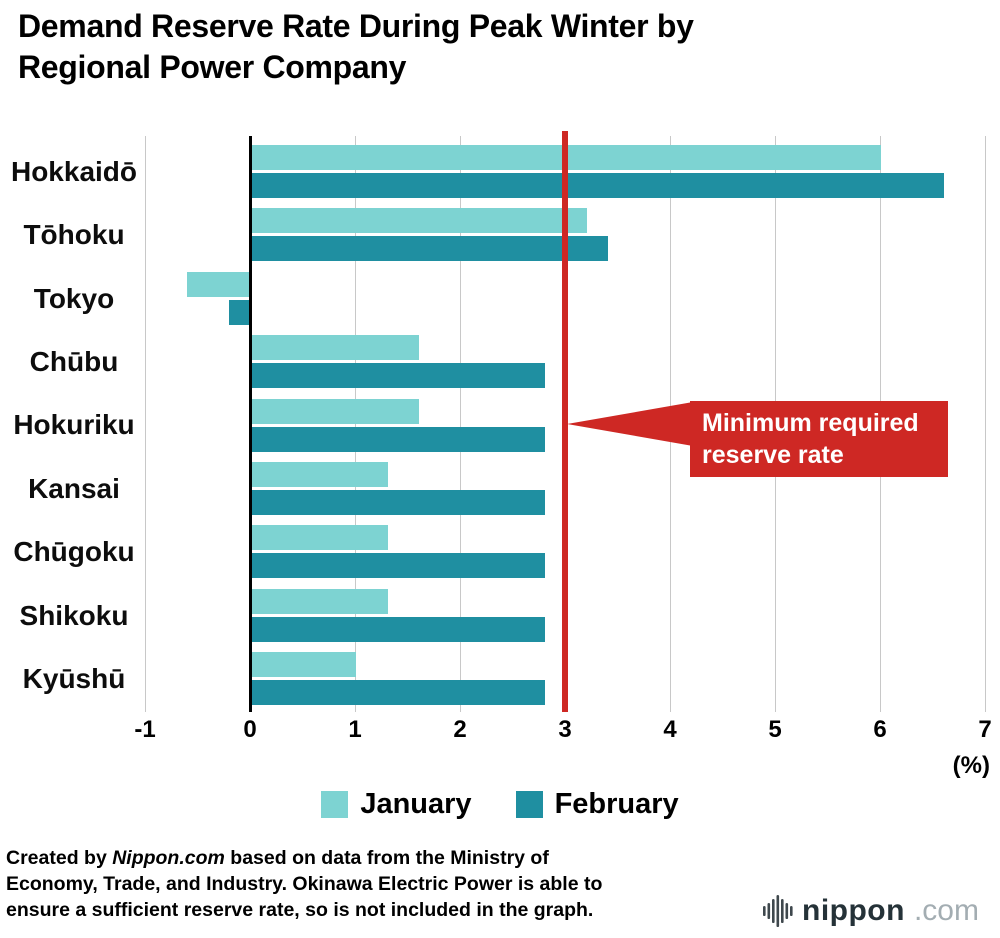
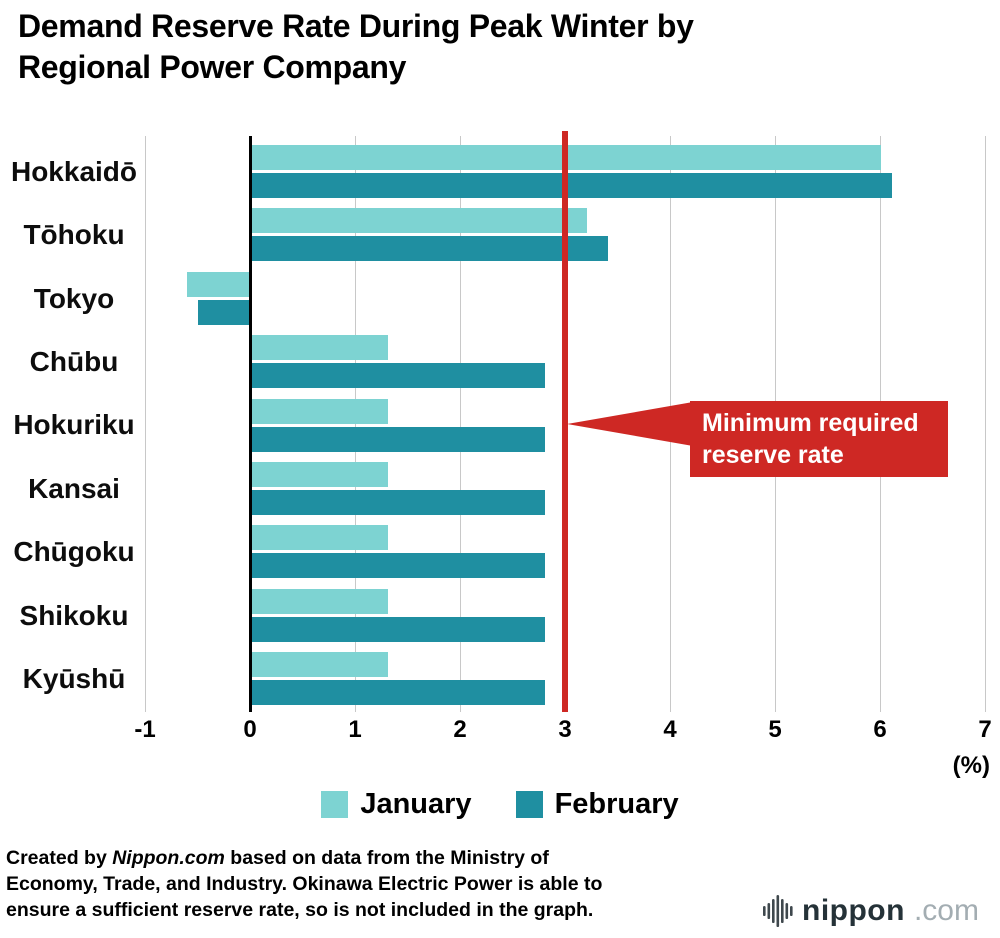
February/Hokkaidō: 6.6 -> 6.1
February/Tokyo: -0.2 -> -0.5
January/Chūbu: 1.6 -> 1.3
January/Hokuriku: 1.6 -> 1.3
January/Kyūshū: 1.0 -> 1.3
